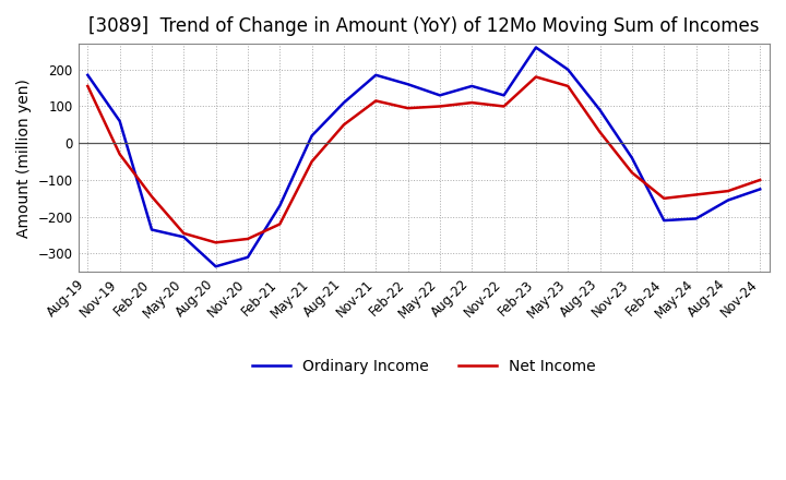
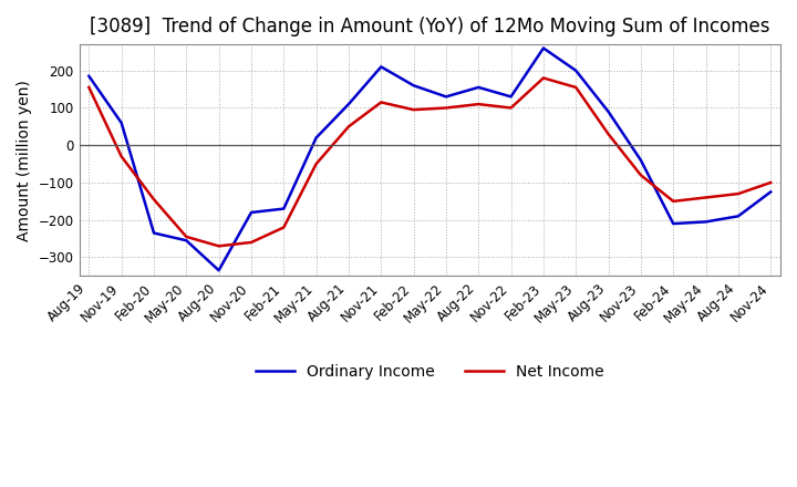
Ordinary Income/Nov-20: -310 -> -180
Ordinary Income/Nov-21: 185 -> 210
Ordinary Income/Aug-24: -155 -> -190
